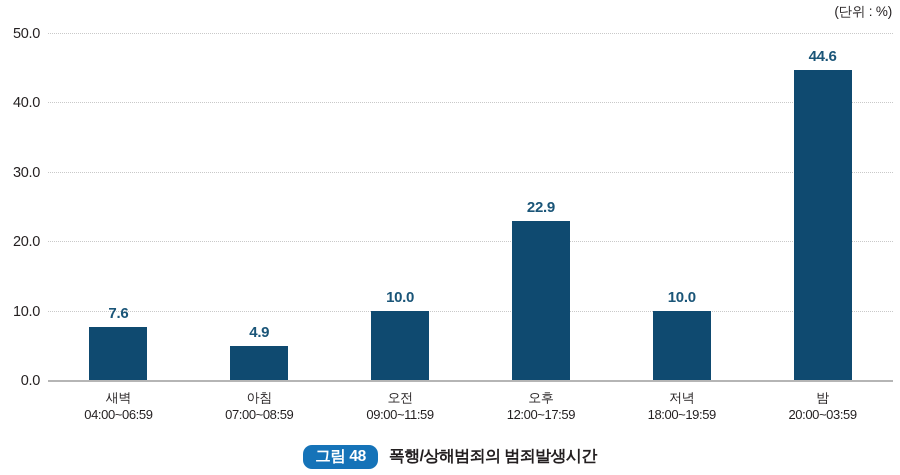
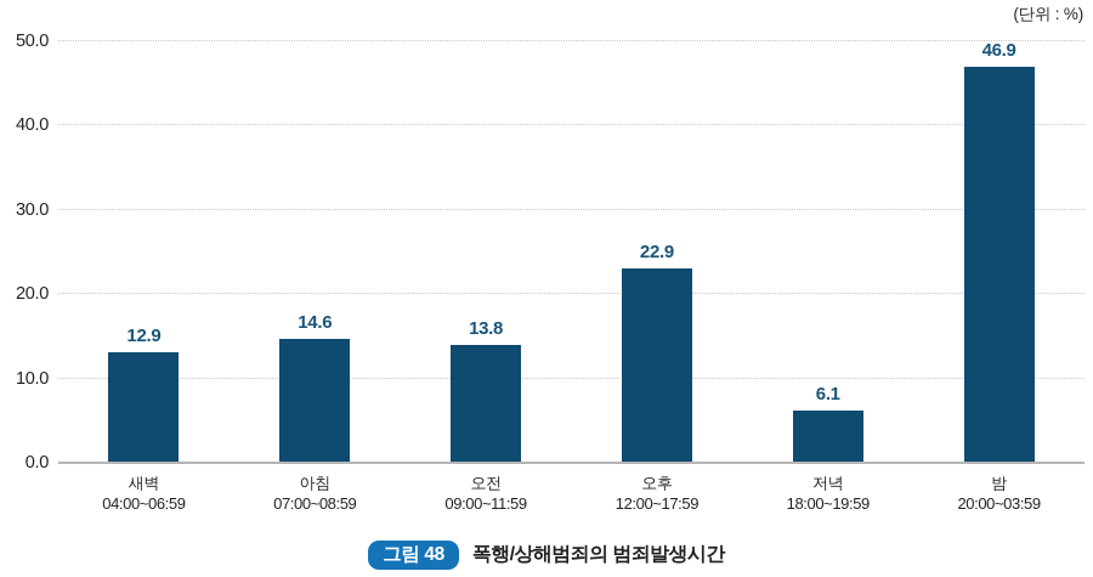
새벽: 7.6 -> 12.9
아침: 4.9 -> 14.6
오전: 10.0 -> 13.8
저녁: 10.0 -> 6.1
밤: 44.6 -> 46.9
